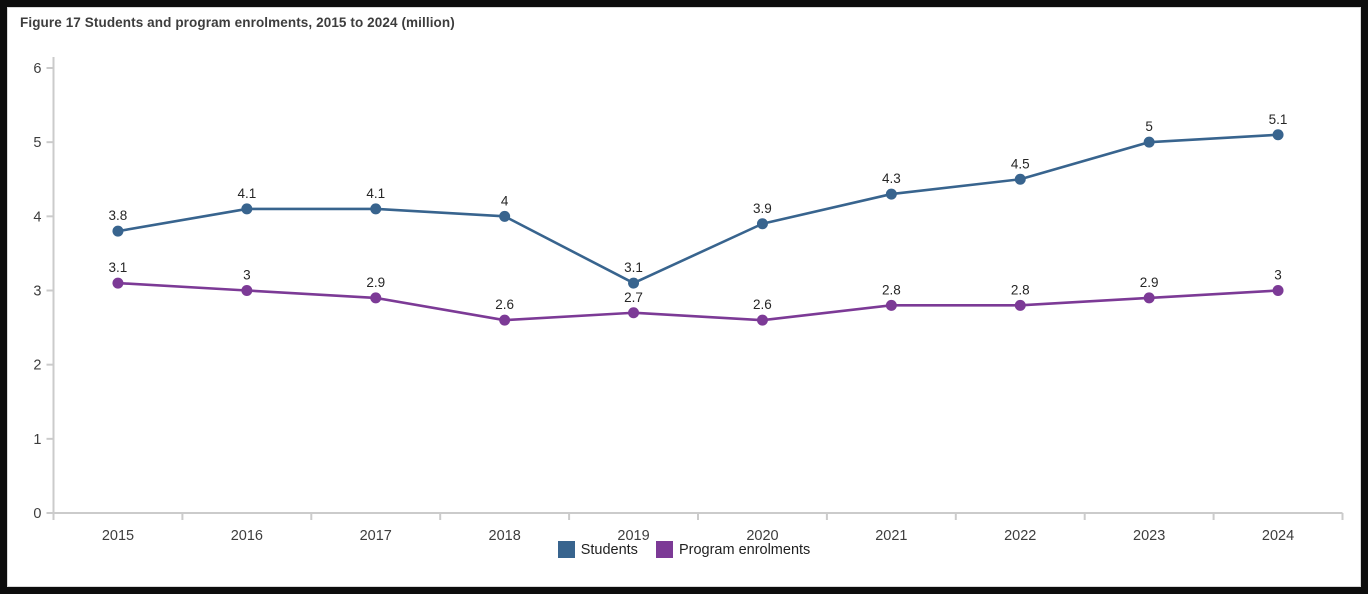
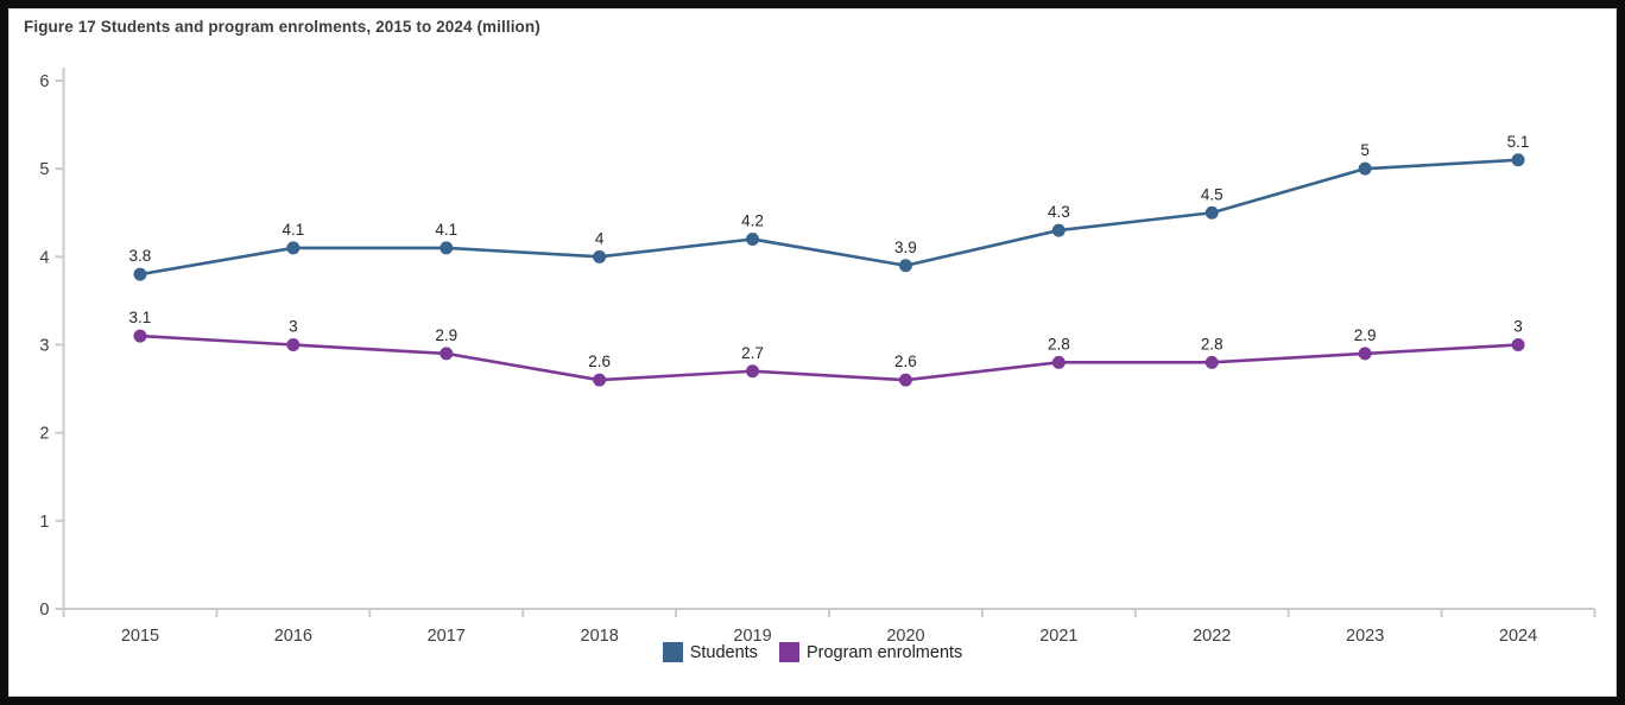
Students/2019: 3.1 -> 4.2
